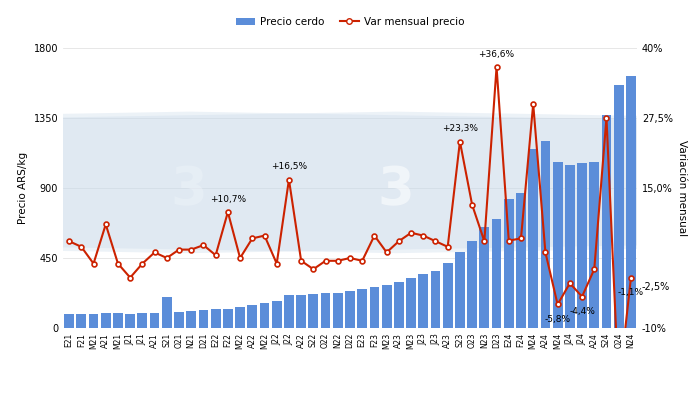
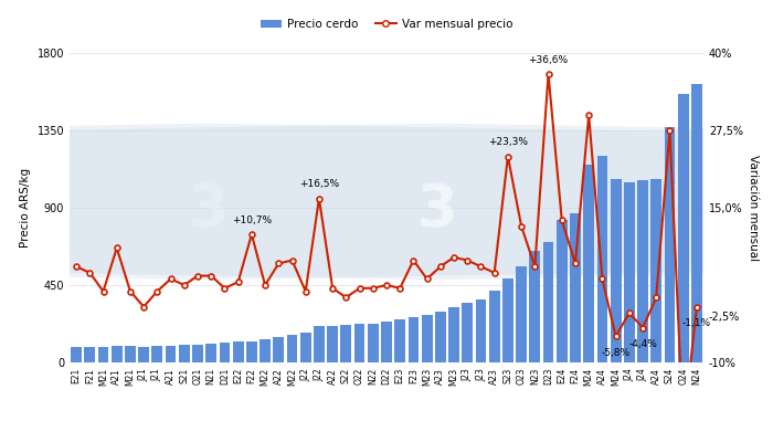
Precio cerdo/S21: 200 -> 100
Var mensual precio/D21: 4,8% -> 2,0%
Var mensual precio/E24: 5,6% -> 13,0%
